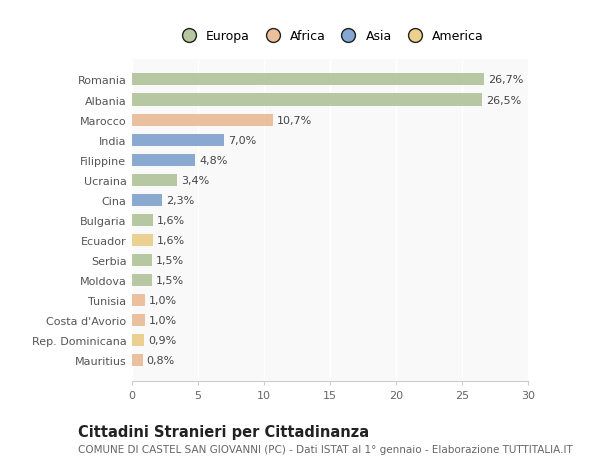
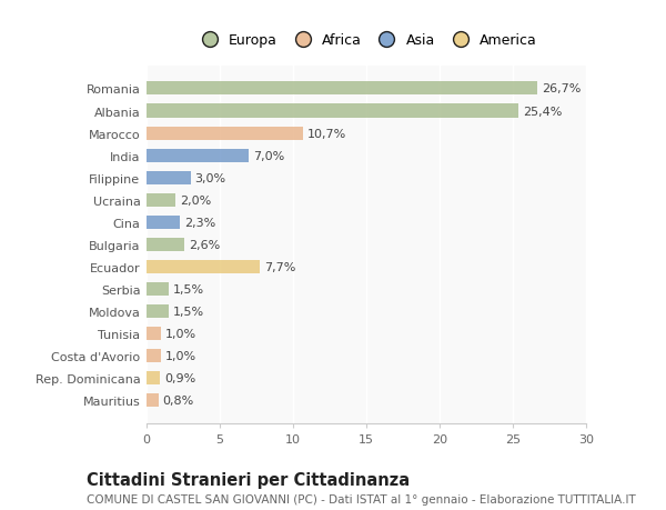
Albania: 26,5% -> 25,4%
Filippine: 4,8% -> 3,0%
Ucraina: 3,4% -> 2,0%
Bulgaria: 1,6% -> 2,6%
Ecuador: 1,6% -> 7,7%
